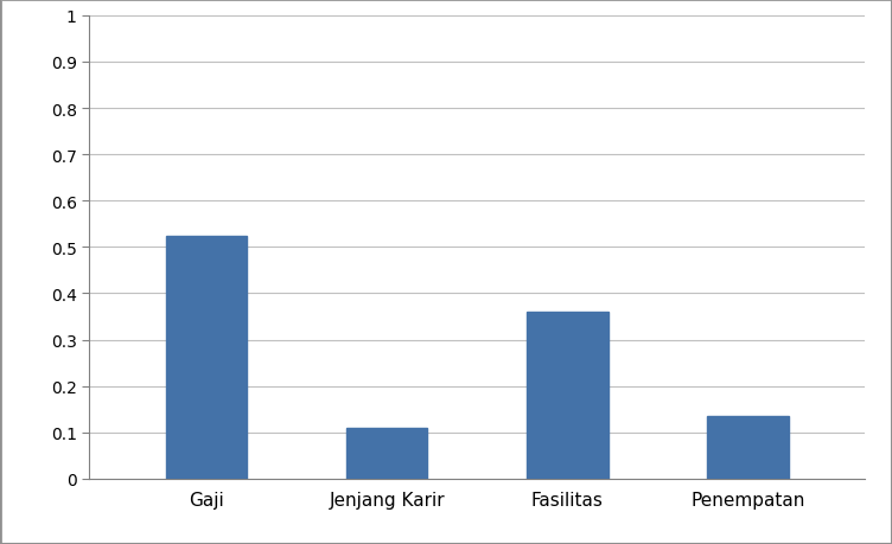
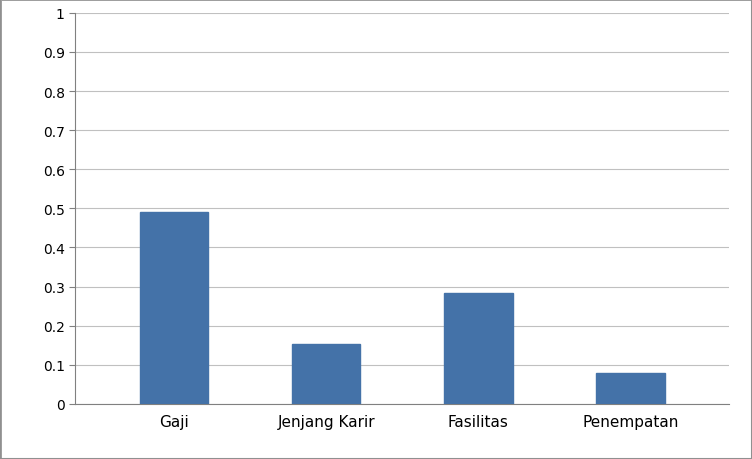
Gaji: 0.525 -> 0.490
Jenjang Karir: 0.110 -> 0.153
Fasilitas: 0.360 -> 0.284
Penempatan: 0.135 -> 0.078
